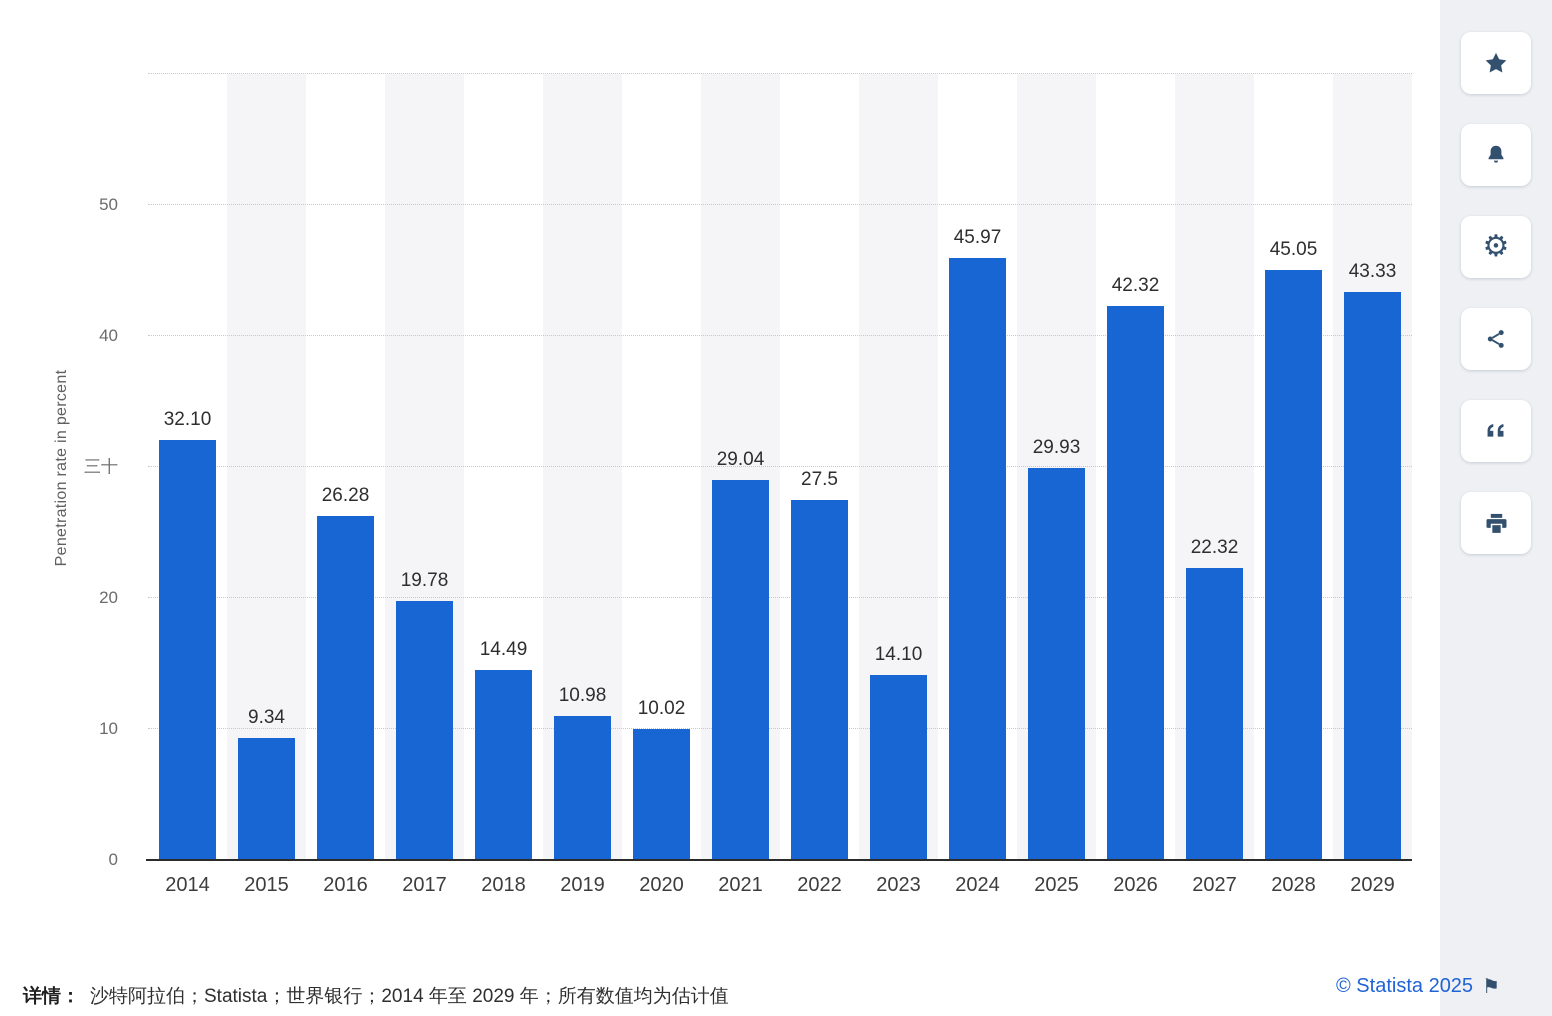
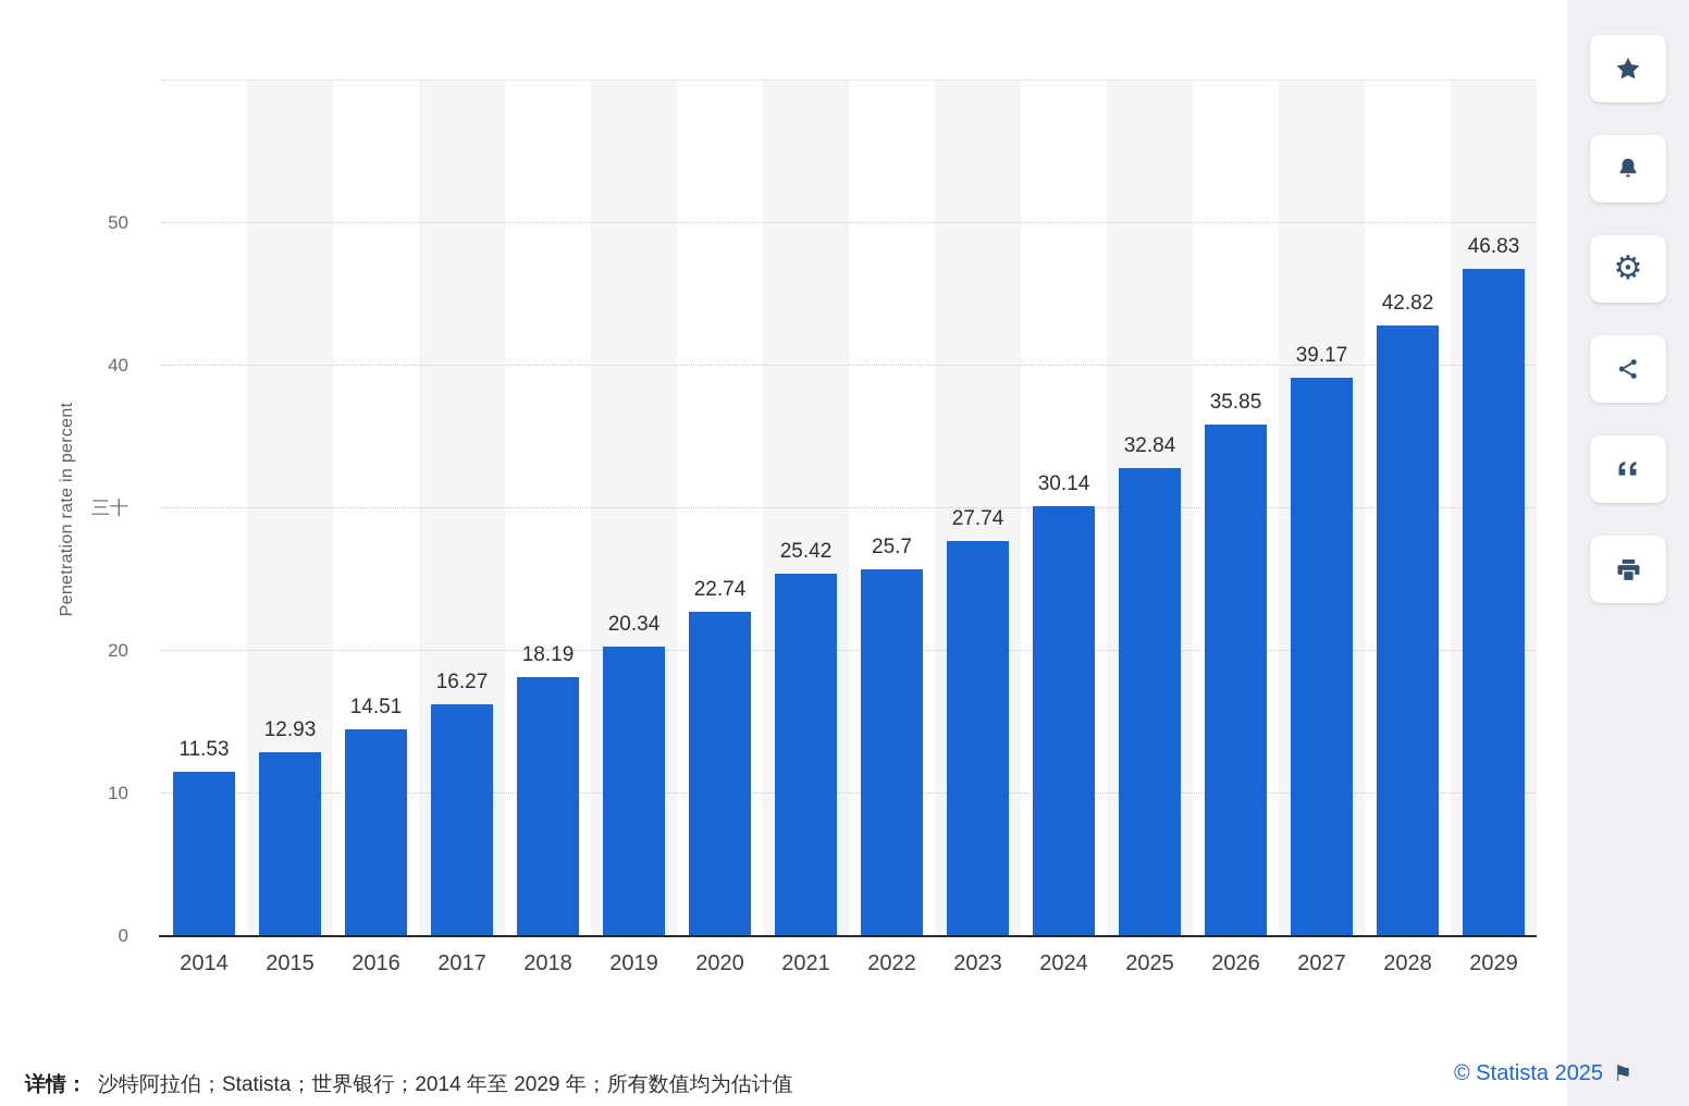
2014: 32.10 -> 11.53
2015: 9.34 -> 12.93
2016: 26.28 -> 14.51
2017: 19.78 -> 16.27
2018: 14.49 -> 18.19
2019: 10.98 -> 20.34
2020: 10.02 -> 22.74
2021: 29.04 -> 25.42
2022: 27.5 -> 25.7
2023: 14.10 -> 27.74
2024: 45.97 -> 30.14
2025: 29.93 -> 32.84
2026: 42.32 -> 35.85
2027: 22.32 -> 39.17
2028: 45.05 -> 42.82
2029: 43.33 -> 46.83
